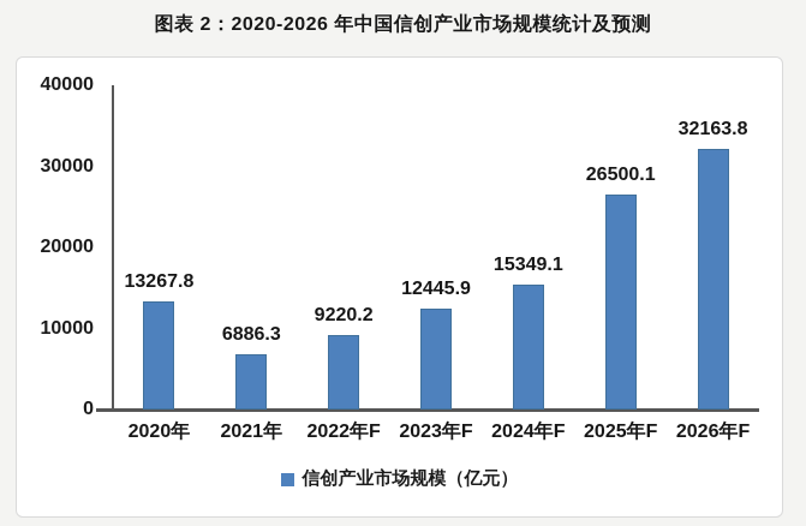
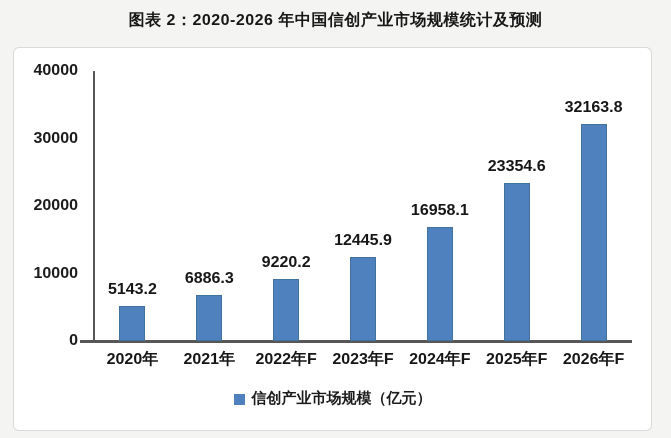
2020年: 13267.8 -> 5143.2
2024年F: 15349.1 -> 16958.1
2025年F: 26500.1 -> 23354.6
